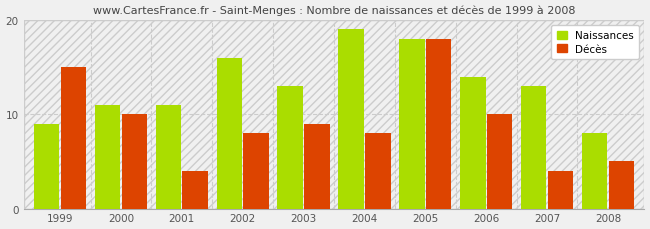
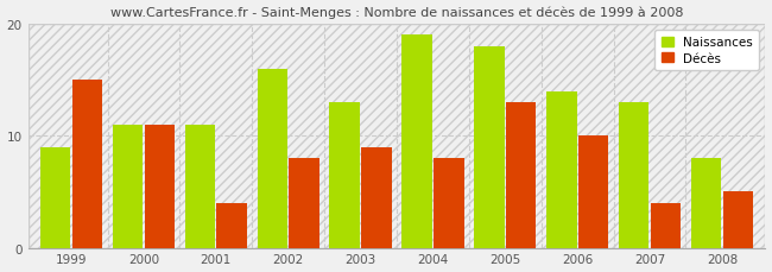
Décès/2000: 10 -> 11
Décès/2005: 18 -> 13
